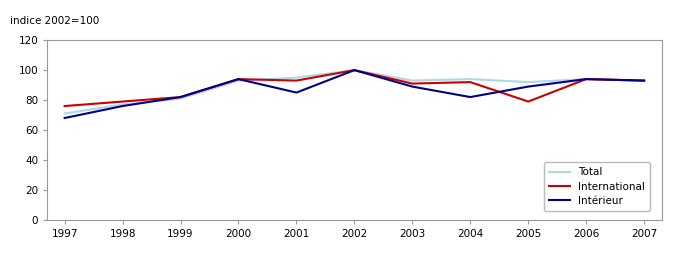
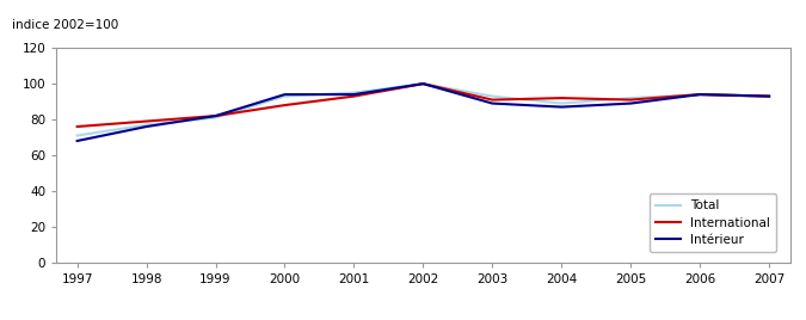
International/2000: 94 -> 88
Intérieur/2001: 85 -> 94
Intérieur/2004: 82 -> 87
Total/2004: 94 -> 89
International/2005: 79 -> 91
